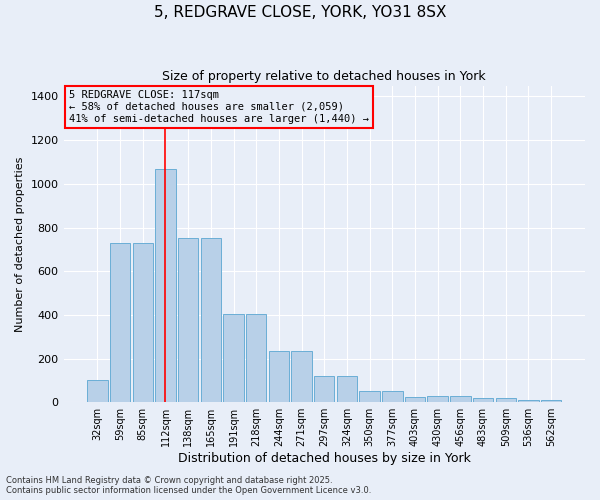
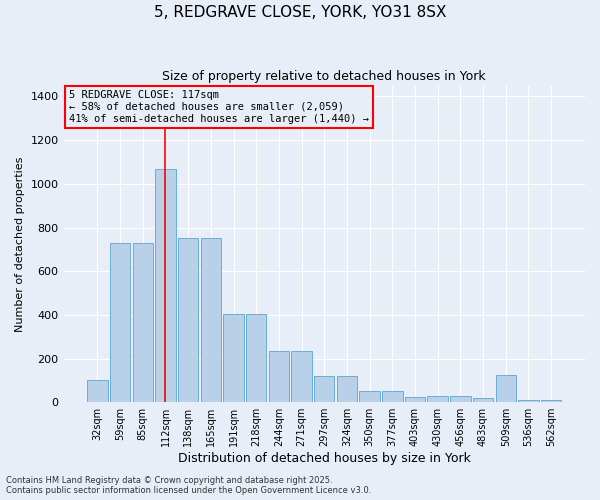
509sqm: 20 -> 125
